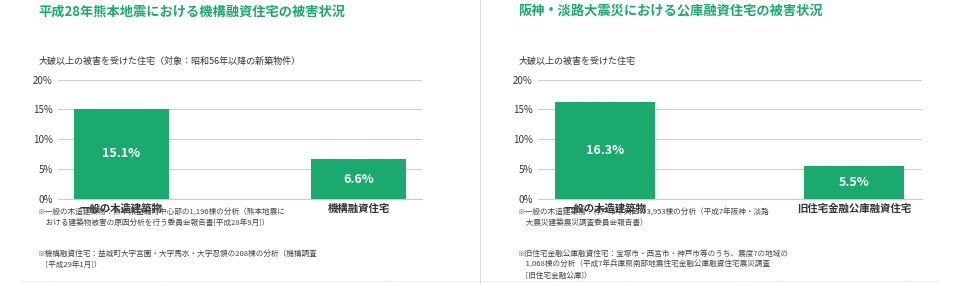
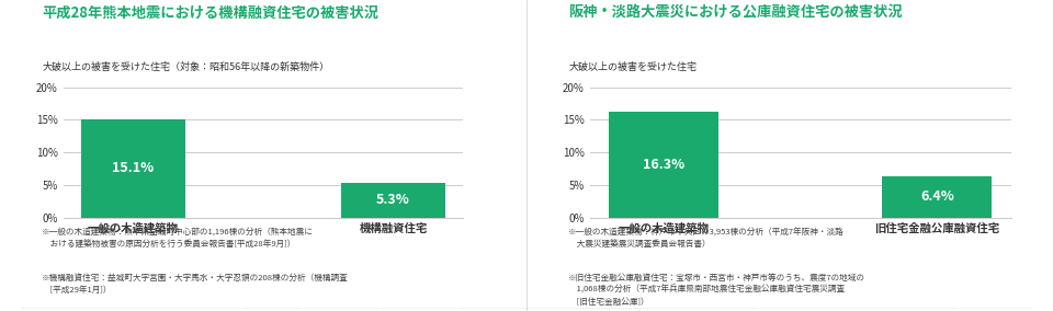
機構融資住宅: 6.6% -> 5.3%
旧住宅金融公庫融資住宅: 5.5% -> 6.4%
